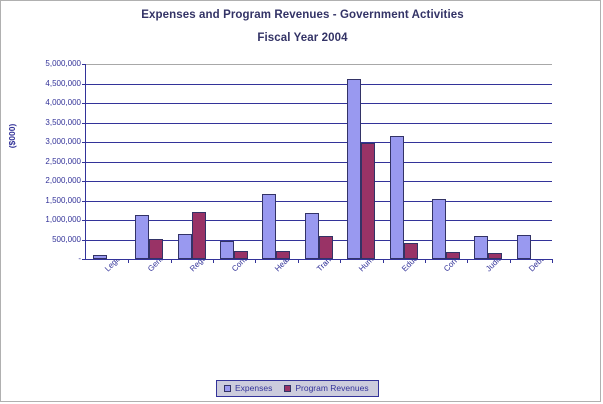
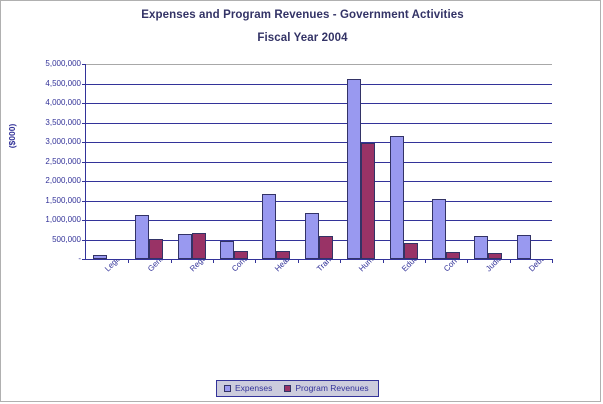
Program Revenues/Regulation & Protection: 1200000 -> 700000
